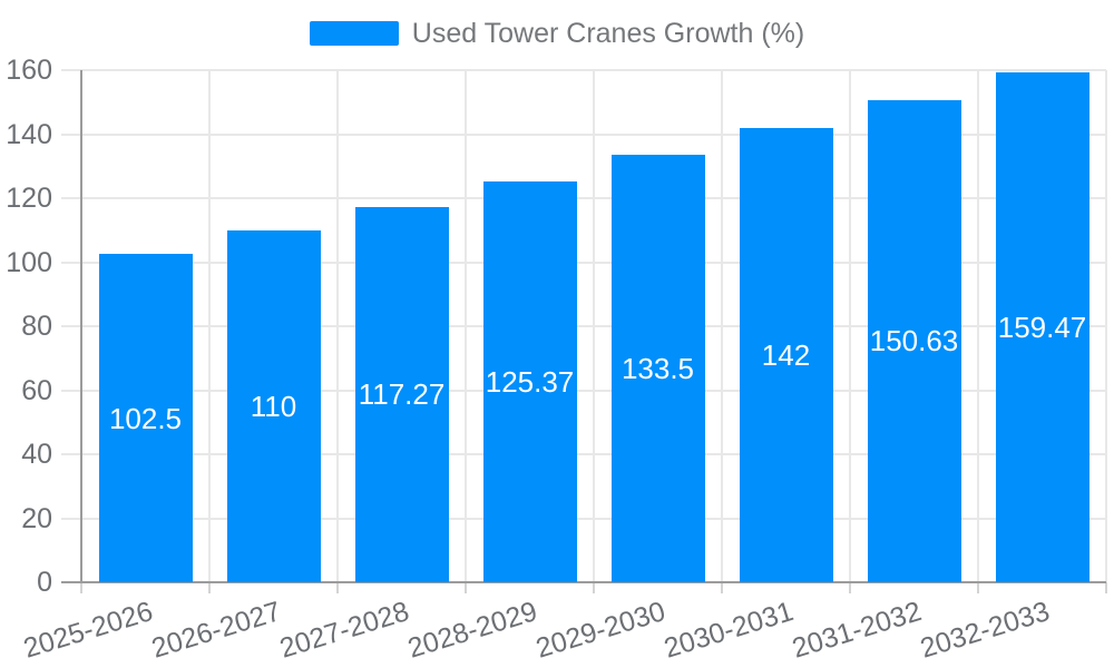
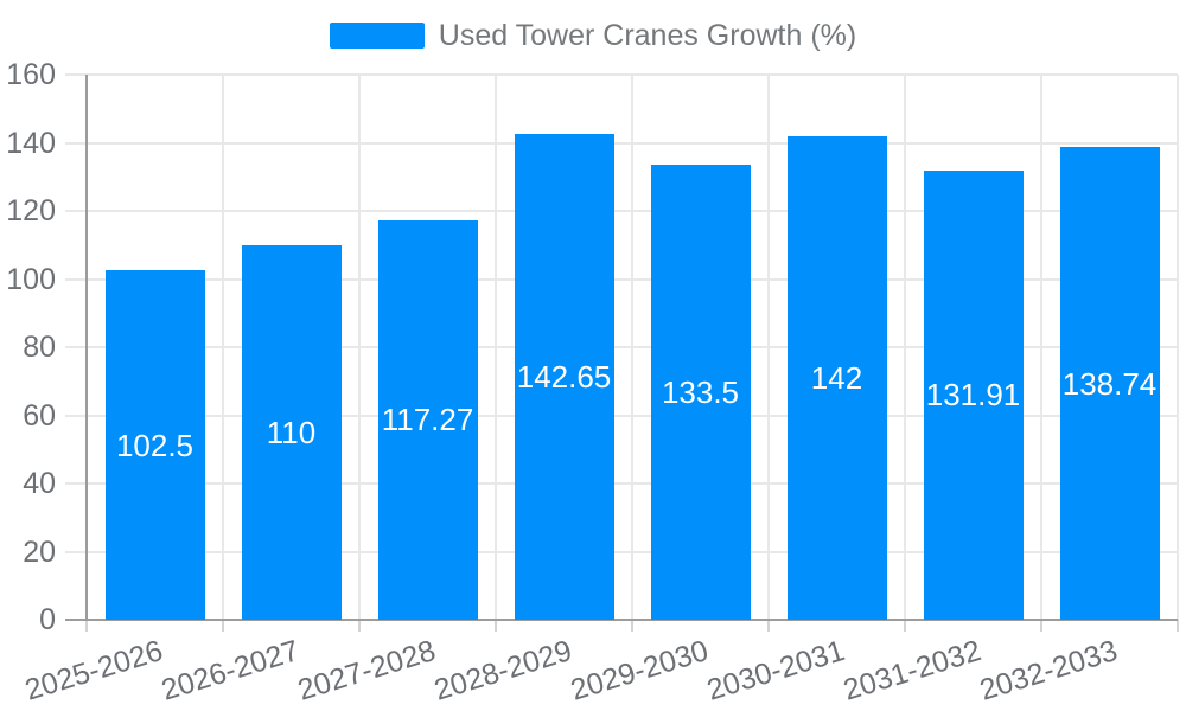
2028-2029: 125.37 -> 142.65
2031-2032: 150.63 -> 131.91
2032-2033: 159.47 -> 138.74
